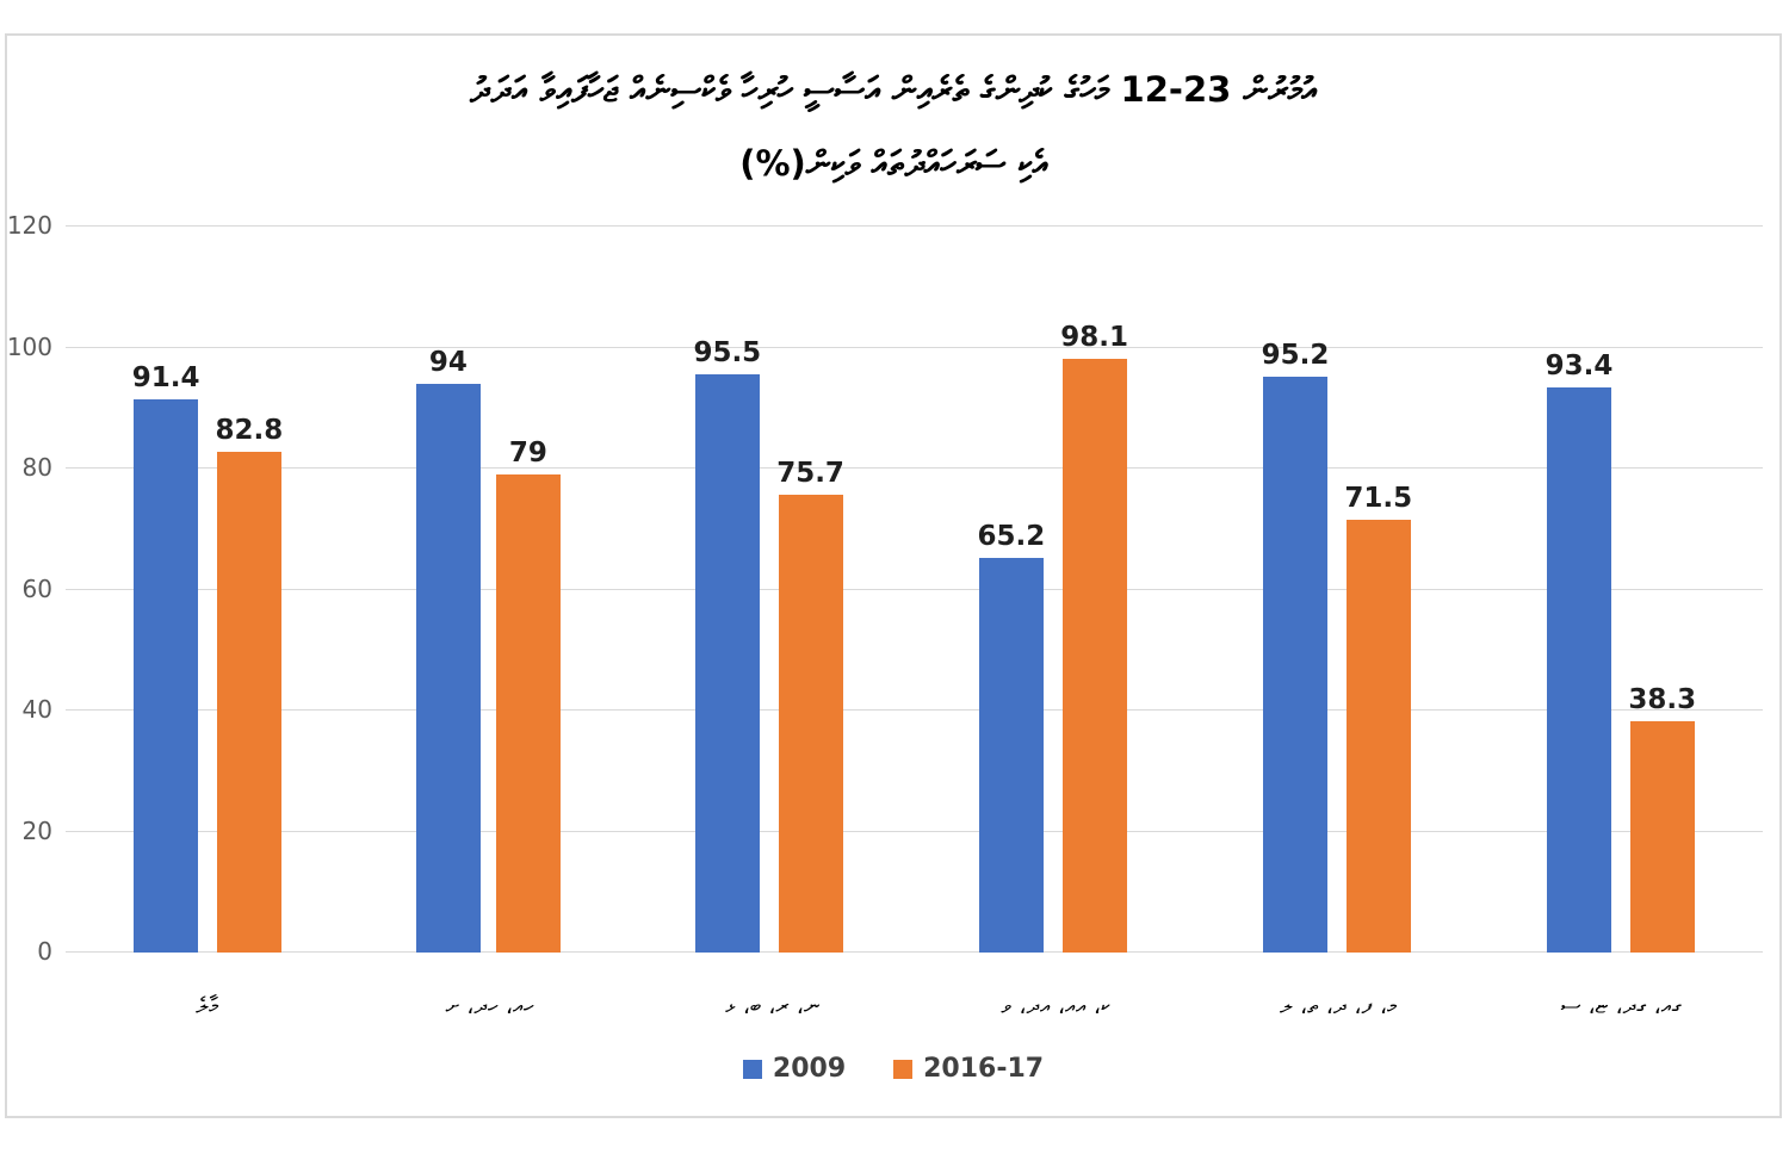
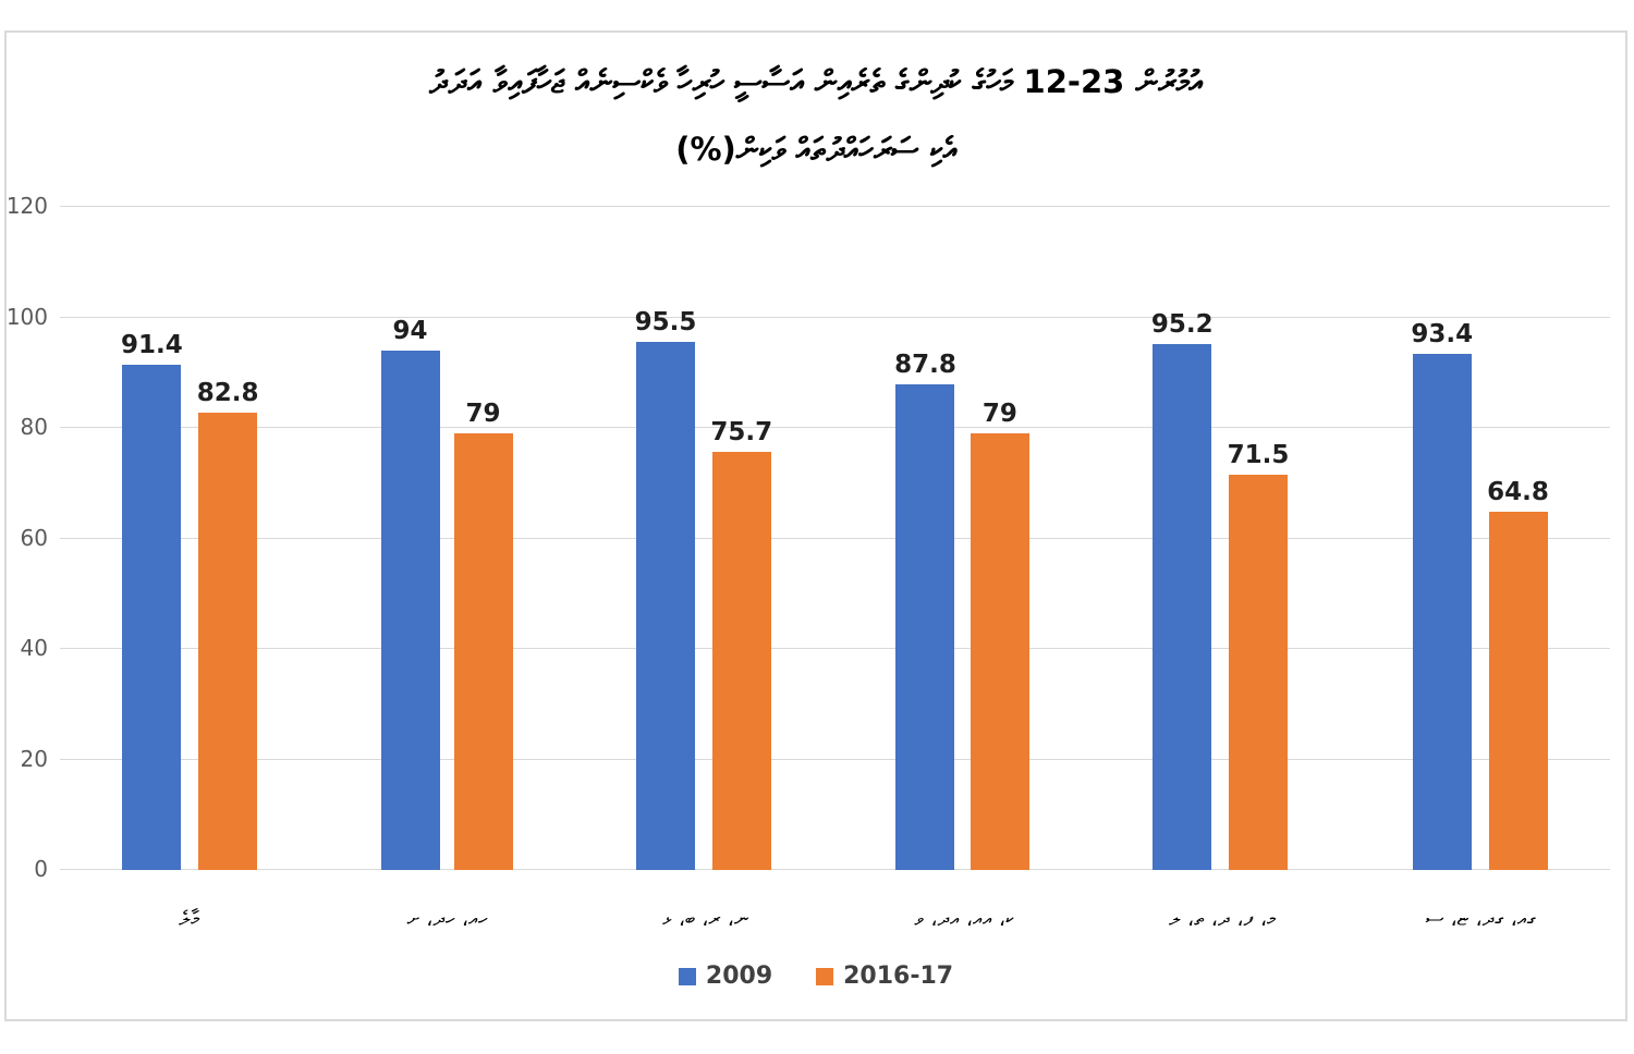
2009/ކ، އއ، އދ، ވ: 65.2 -> 87.8
2016-17/ކ، އއ، އދ، ވ: 98.1 -> 79
2016-17/ގއ، ގދ، ޏ، ސ: 38.3 -> 64.8
